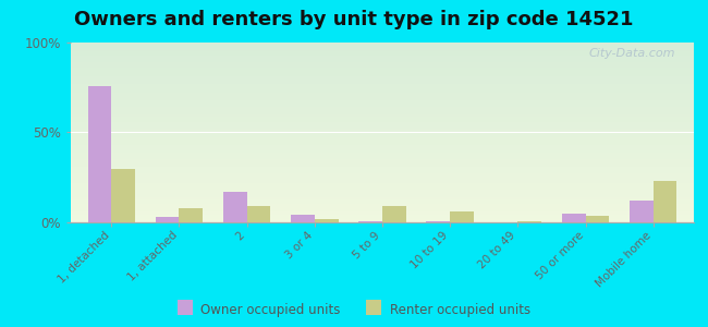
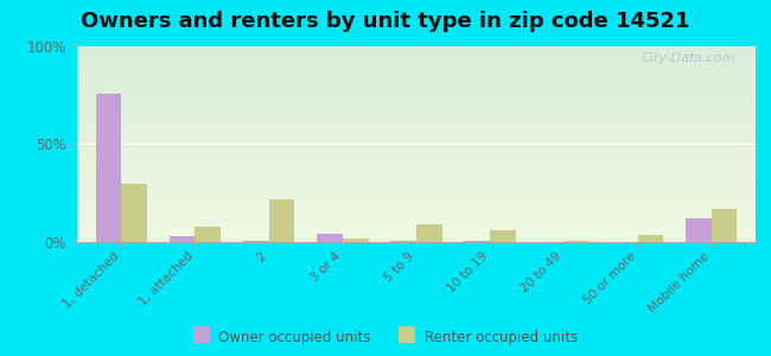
Owner occupied units/2: 17% -> 0%
Renter occupied units/2: 9% -> 22%
Owner occupied units/50 or more: 5% -> 0%
Renter occupied units/Mobile home: 23% -> 17%
